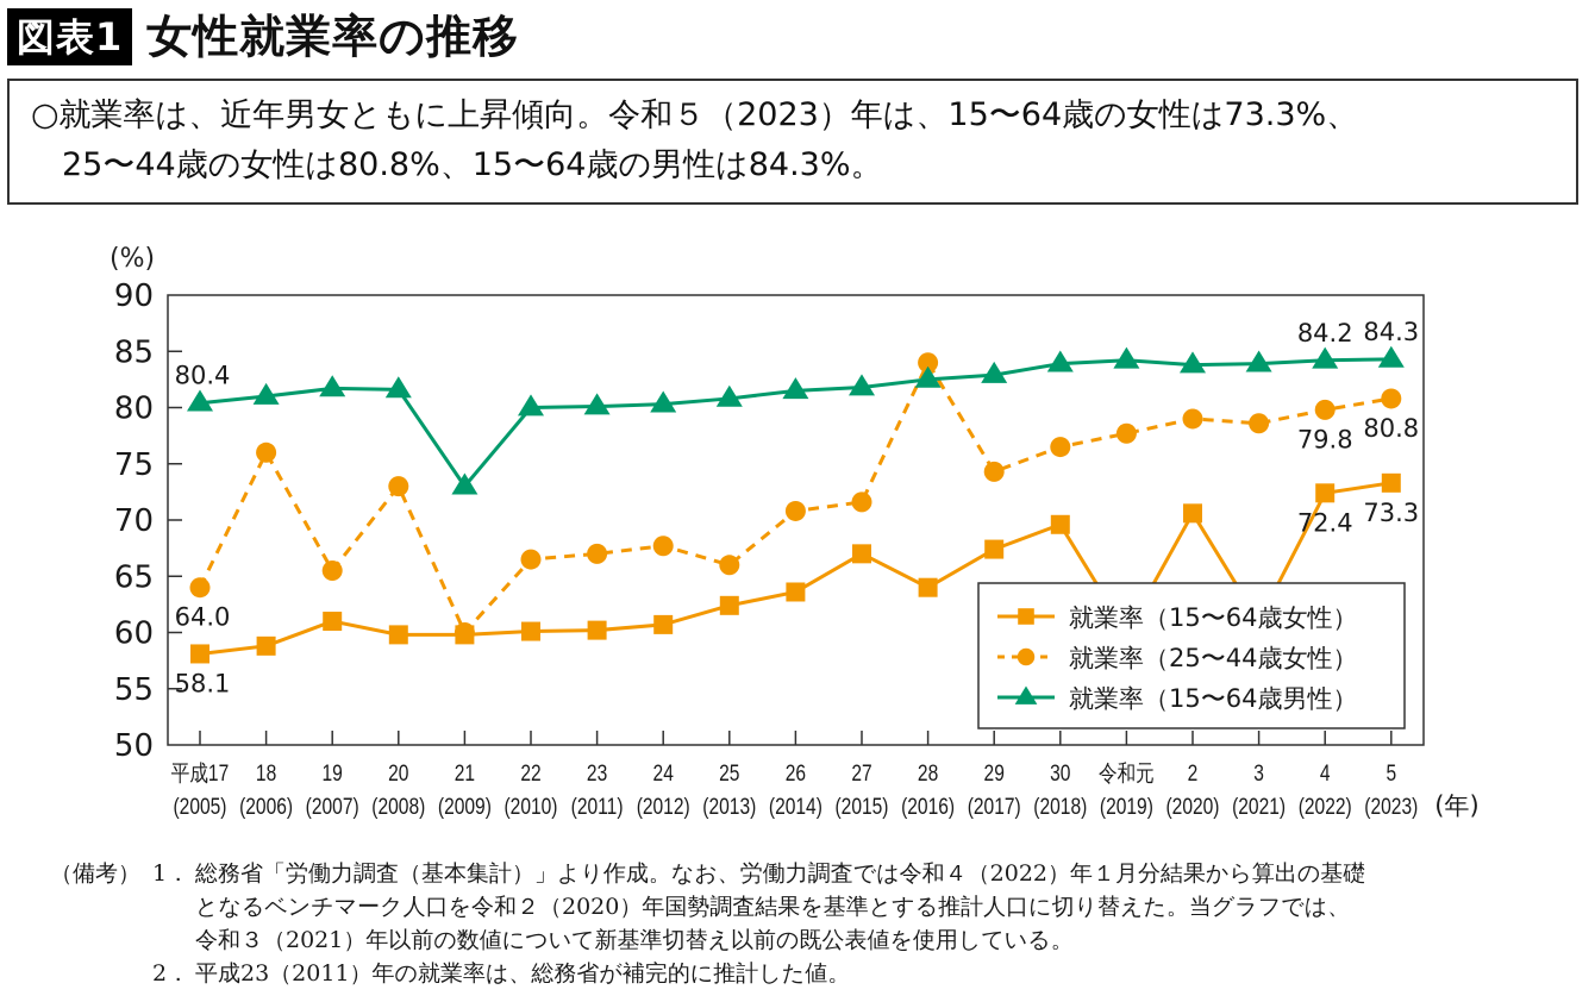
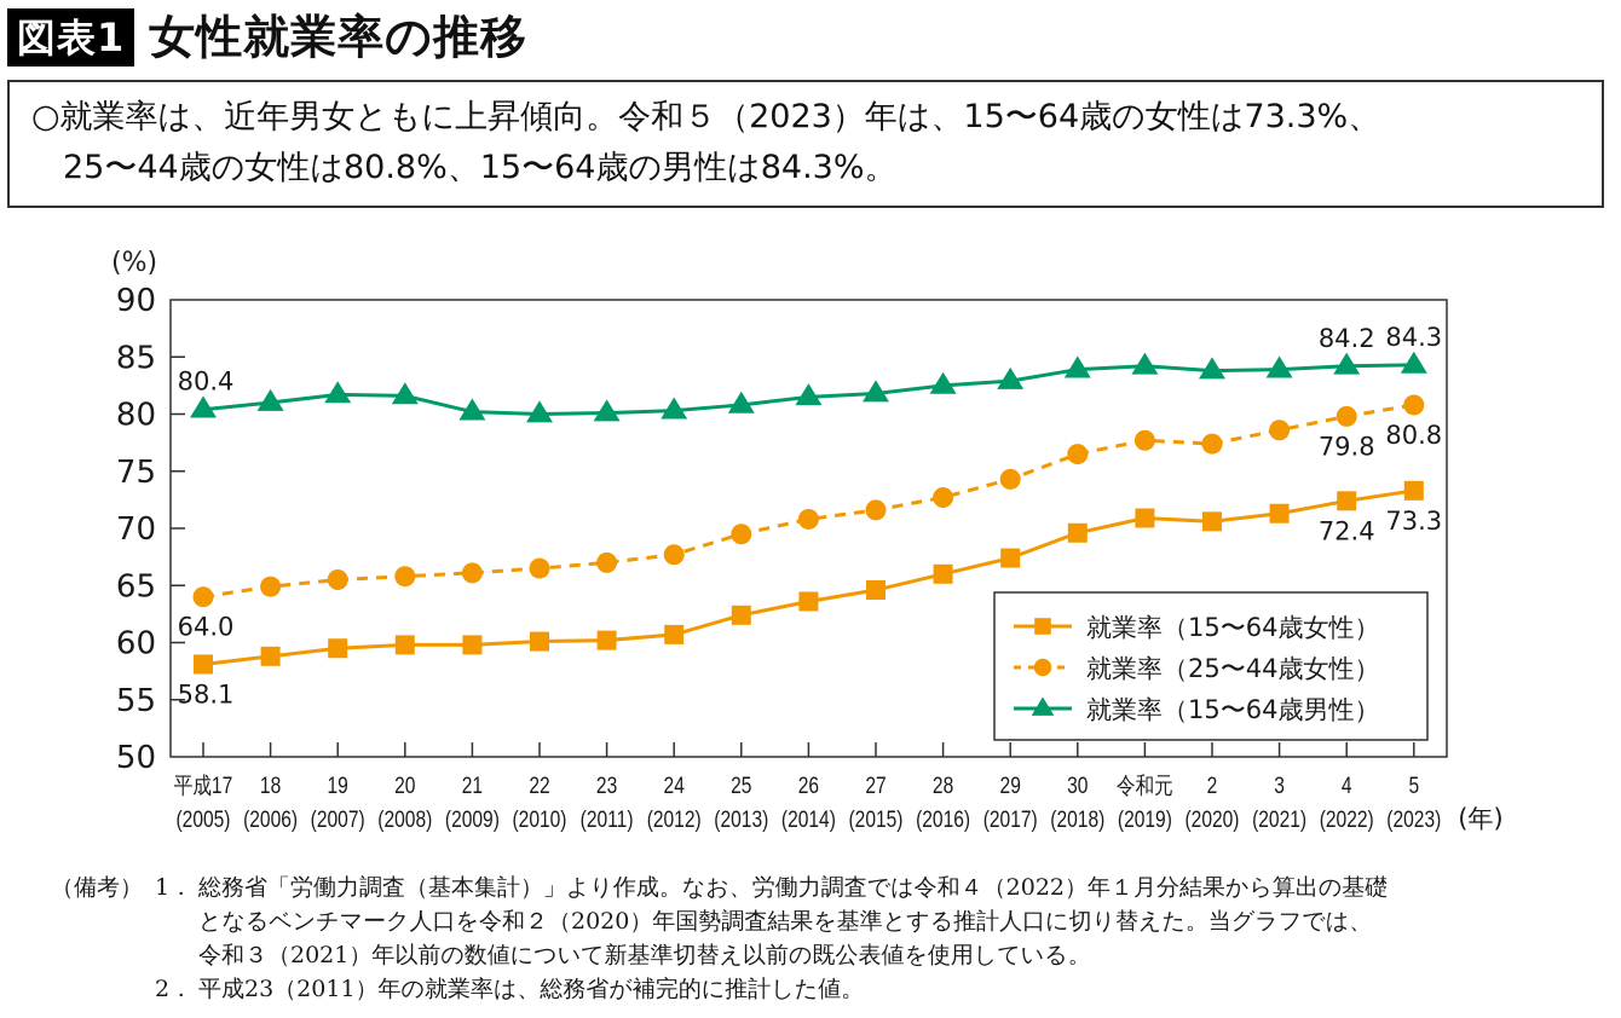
就業率（25〜44歳女性）/18: 76 -> 65
就業率（15〜64歳女性）/19: 61 -> 60
就業率（25〜44歳女性）/20: 73 -> 66
就業率（25〜44歳女性）/21: 60 -> 66
就業率（15〜64歳男性）/21: 73 -> 80
就業率（25〜44歳女性）/25: 66 -> 70
就業率（15〜64歳女性）/27: 67 -> 65
就業率（15〜64歳女性）/28: 64 -> 66
就業率（25〜44歳女性）/28: 84 -> 73
就業率（15〜64歳女性）/令和元: 60 -> 71
就業率（25〜44歳女性）/2: 79 -> 77
就業率（15〜64歳女性）/3: 61 -> 71
